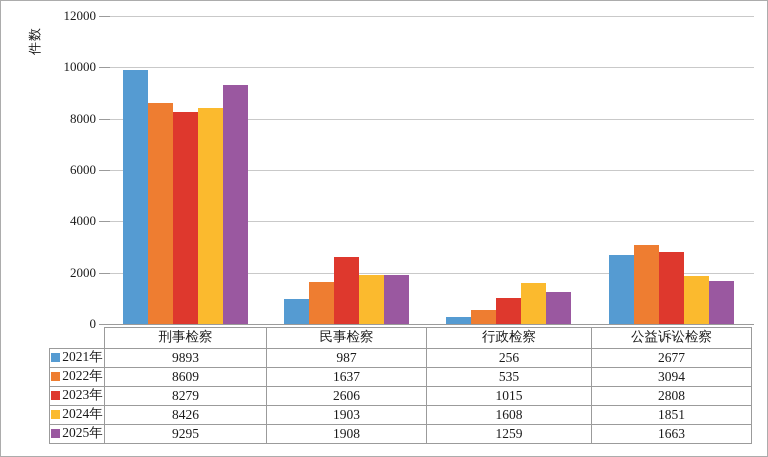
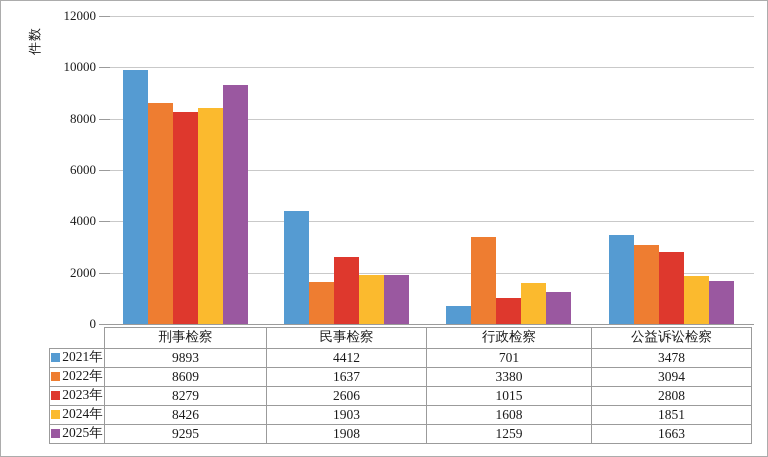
2021年/民事检察: 987 -> 4412
2021年/行政检察: 256 -> 701
2022年/行政检察: 535 -> 3380
2021年/公益诉讼检察: 2677 -> 3478
